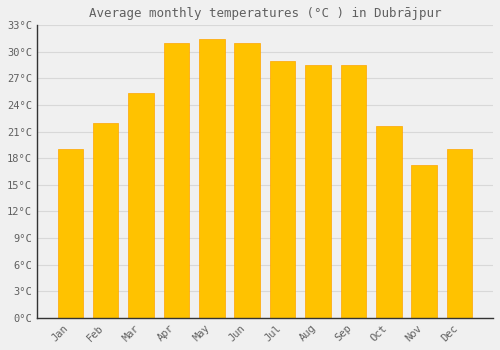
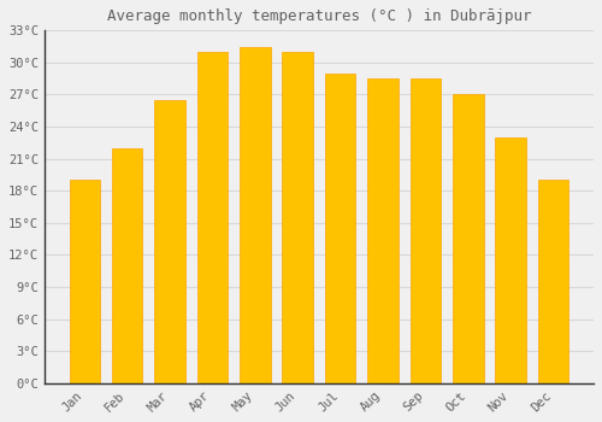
Mar: 25.4°C -> 26.5°C
Oct: 21.6°C -> 27.0°C
Nov: 17.2°C -> 23.0°C
